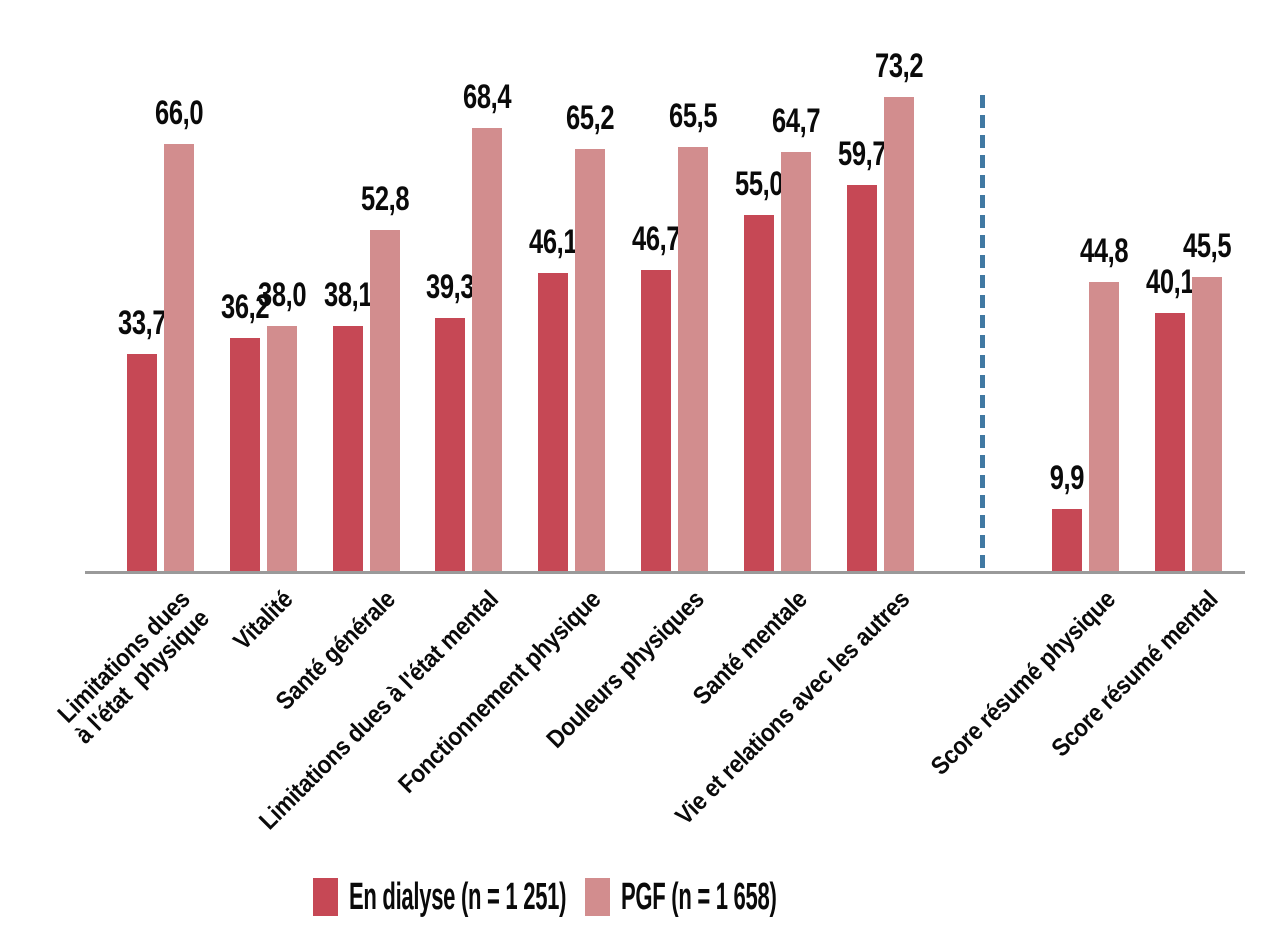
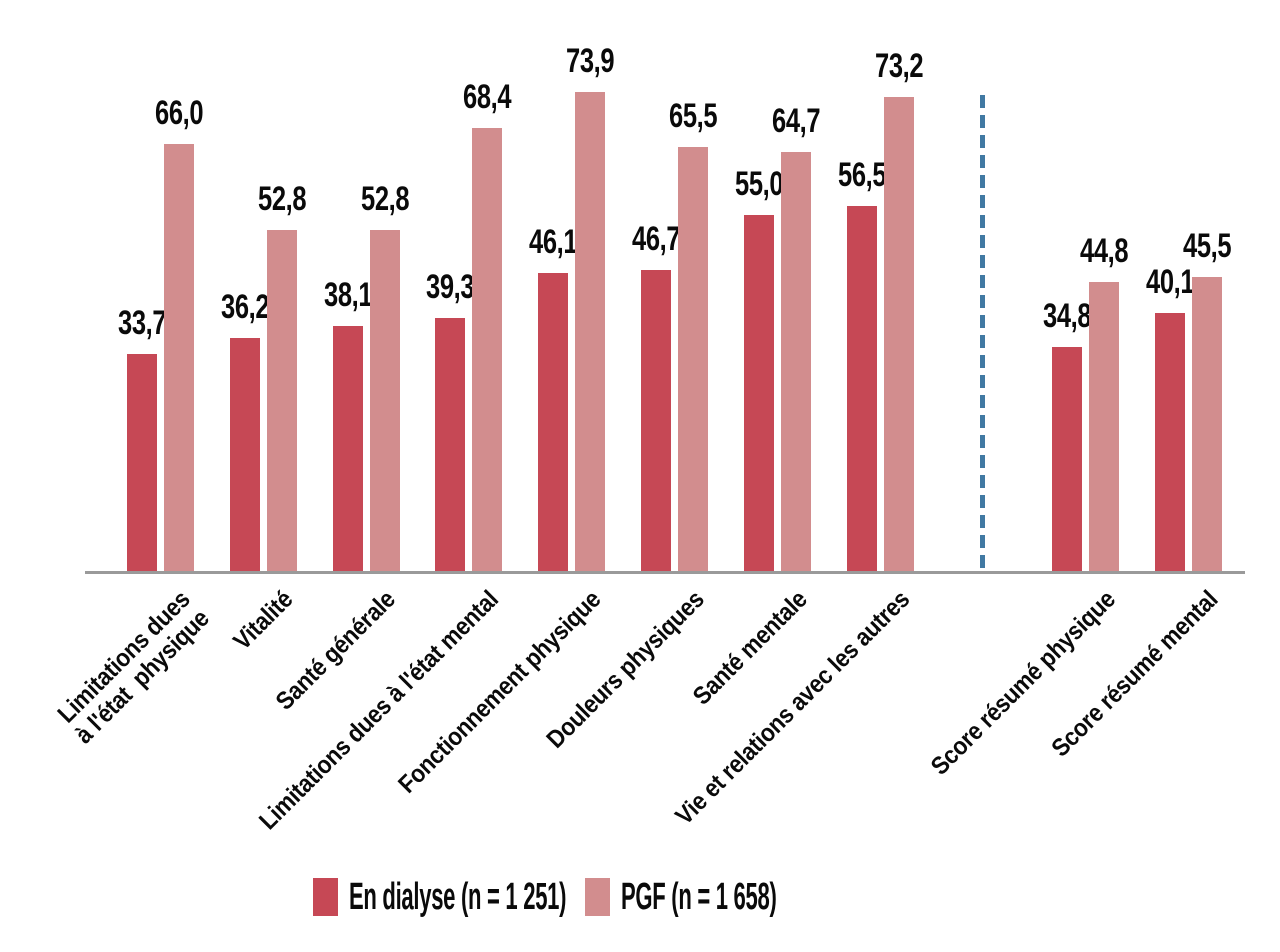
PGF (n = 1 658)/Vitalité: 38,0 -> 52,8
PGF (n = 1 658)/Fonctionnement physique: 65,2 -> 73,9
En dialyse (n = 1 251)/Vie et relations avec les autres: 59,7 -> 56,5
En dialyse (n = 1 251)/Score résumé physique: 9,9 -> 34,8
